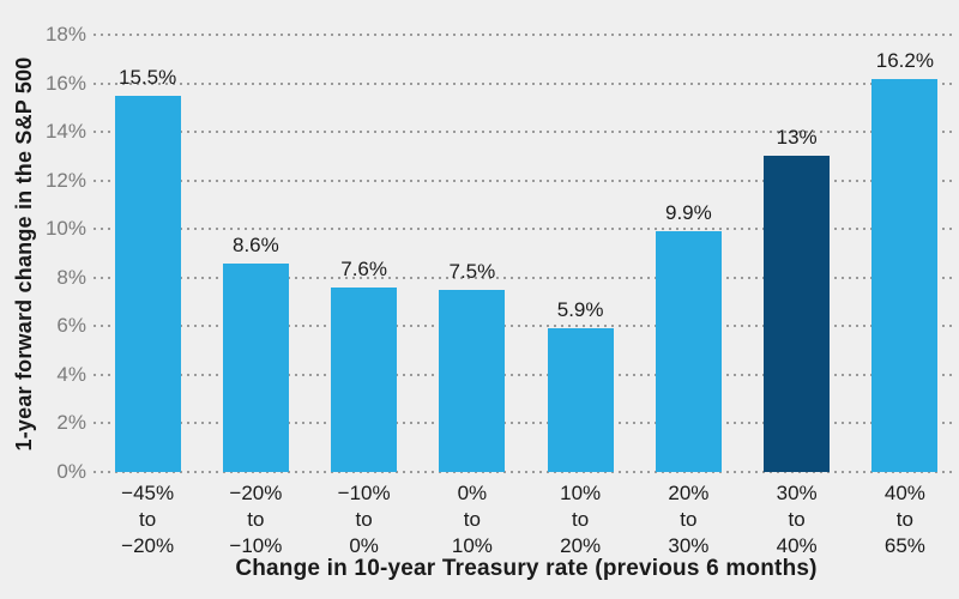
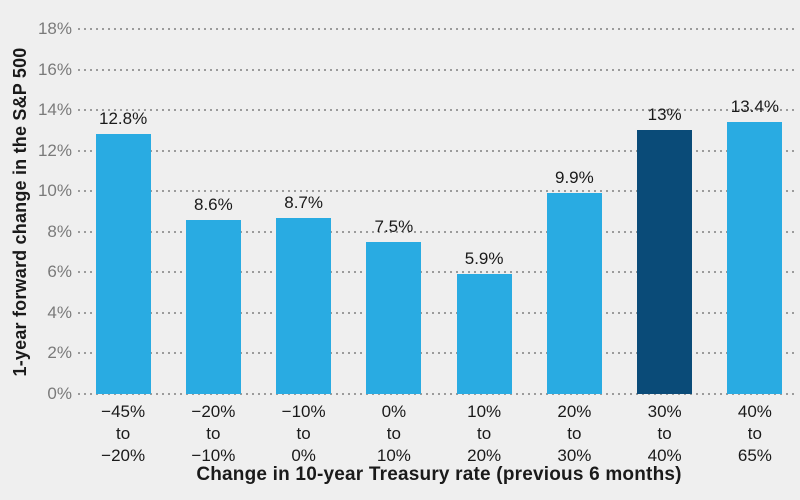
−45% to −20%: 15.5% -> 12.8%
−10% to 0%: 7.6% -> 8.7%
40% to 65%: 16.2% -> 13.4%
